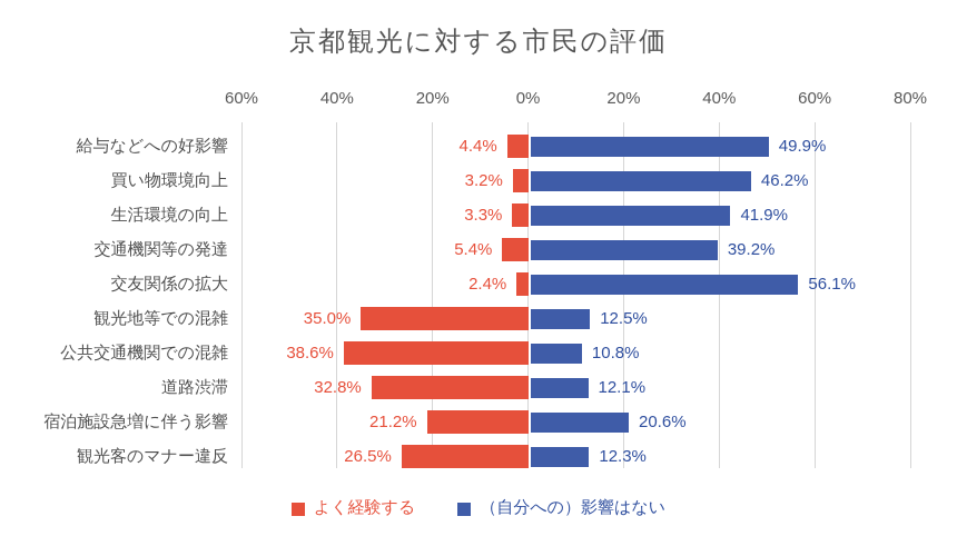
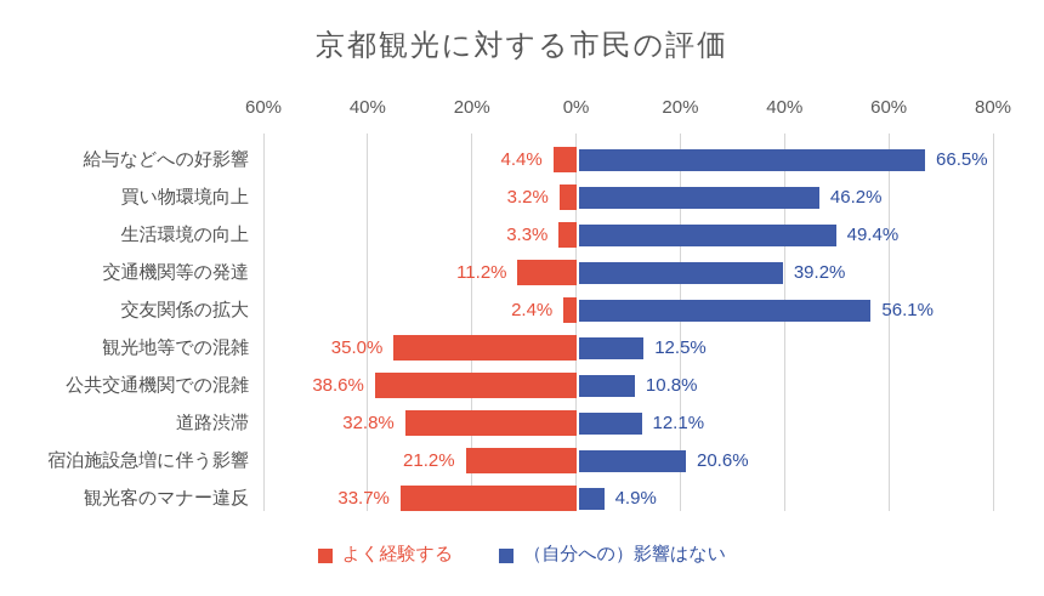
（自分への）影響はない/給与などへの好影響: 49.9% -> 66.5%
（自分への）影響はない/生活環境の向上: 41.9% -> 49.4%
よく経験する/交通機関等の発達: 5.4% -> 11.2%
よく経験する/観光客のマナー違反: 26.5% -> 33.7%
（自分への）影響はない/観光客のマナー違反: 12.3% -> 4.9%
